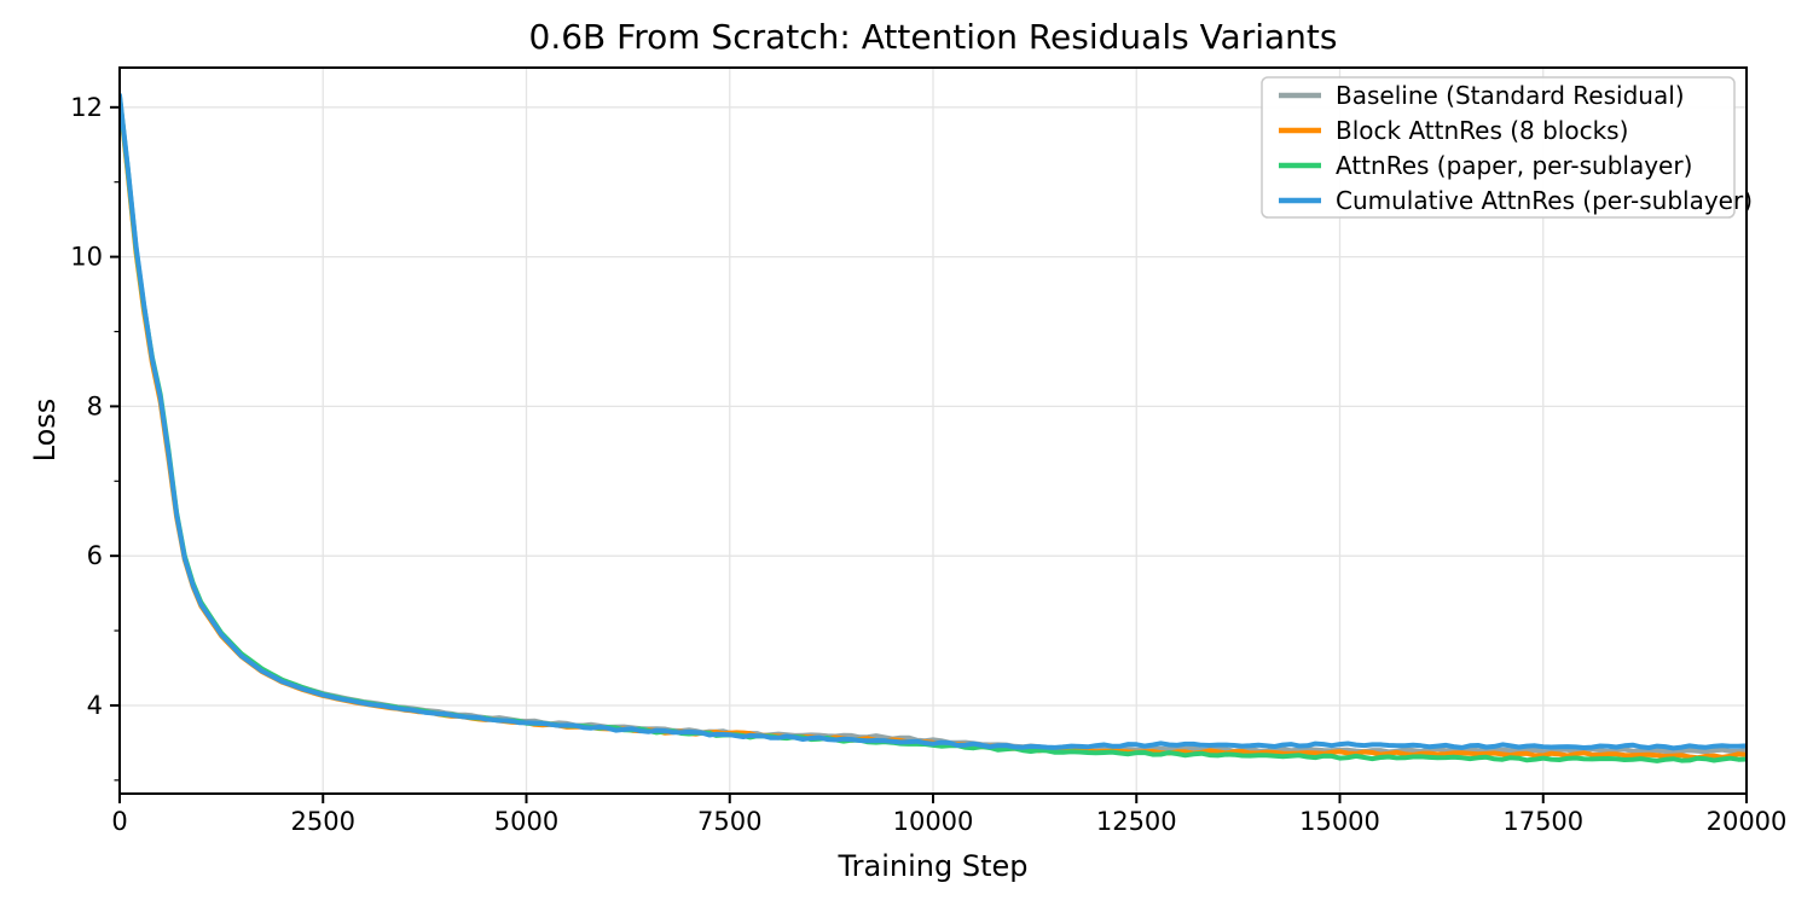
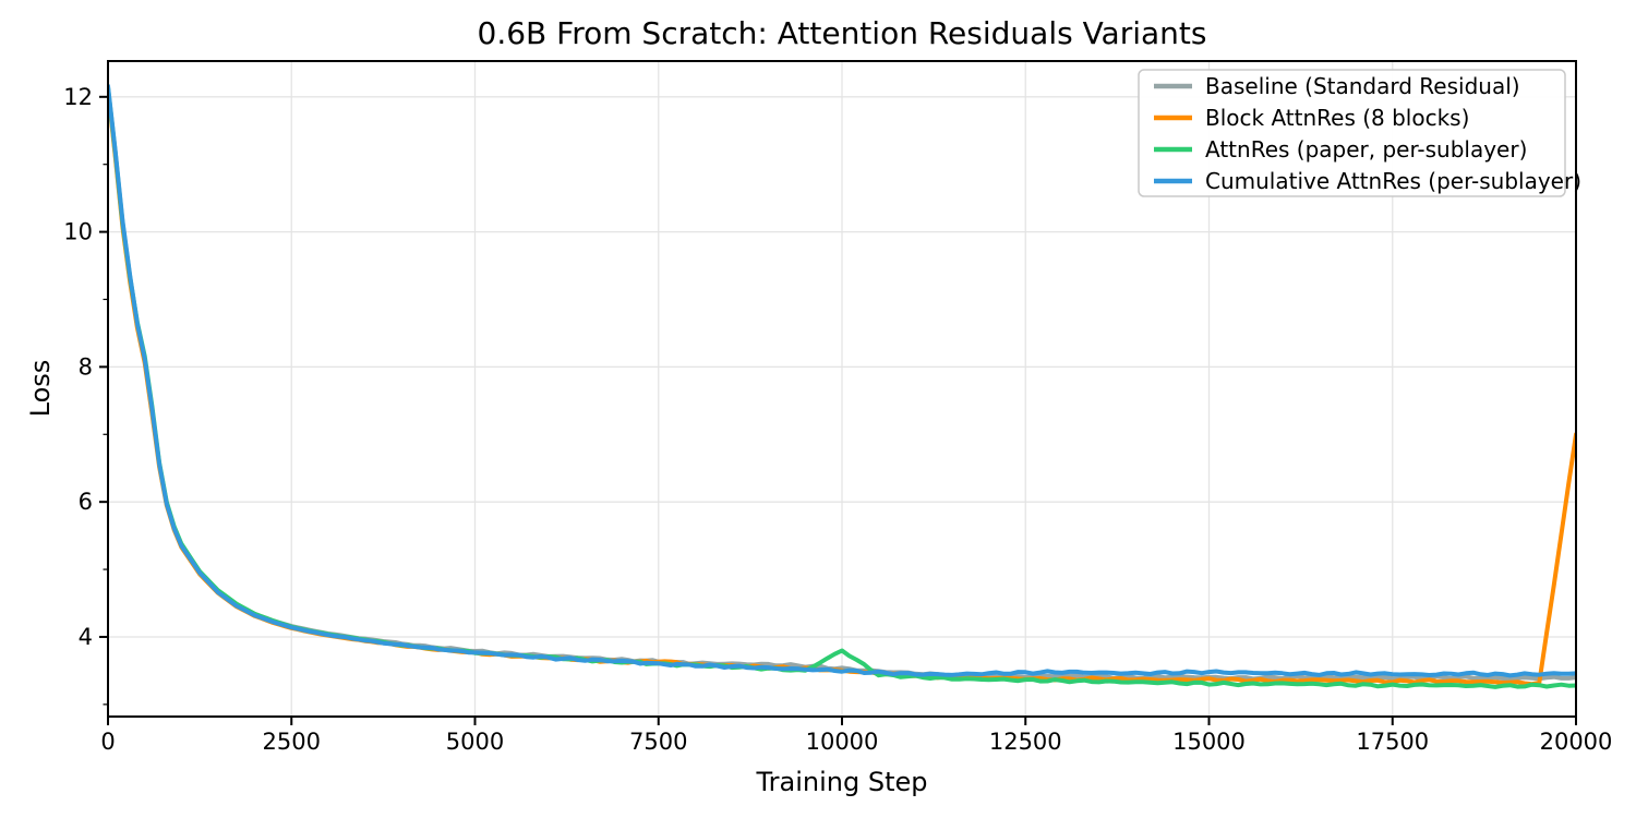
AttnRes (paper, per-sublayer)/10000: 3.5 -> 3.8
Block AttnRes (8 blocks)/20000: 3.3 -> 7.0
